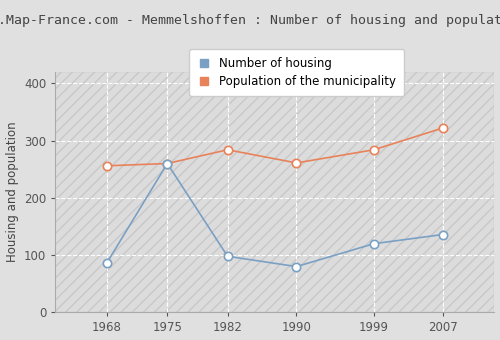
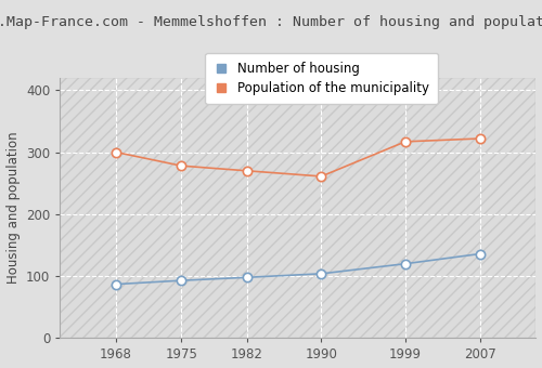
Population of the municipality/1968: 256 -> 300
Number of housing/1975: 260 -> 93
Population of the municipality/1975: 260 -> 278
Population of the municipality/1982: 284 -> 270
Number of housing/1990: 80 -> 104
Population of the municipality/1999: 284 -> 317
